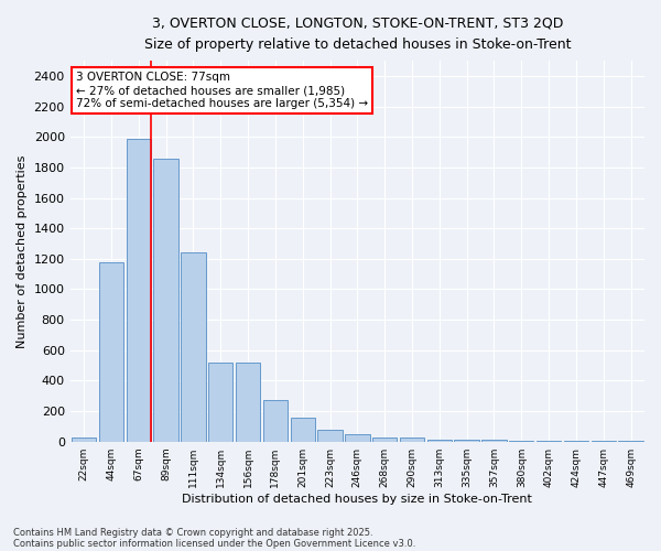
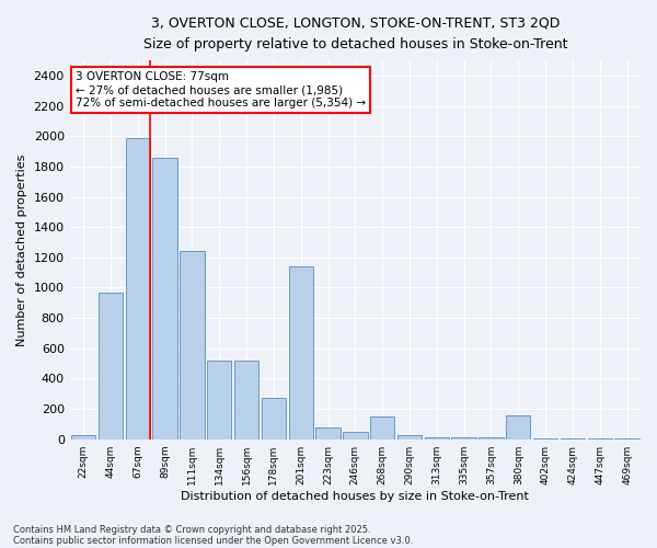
44sqm: 1180 -> 970
201sqm: 160 -> 1140
268sqm: 30 -> 150
380sqm: 0 -> 160
